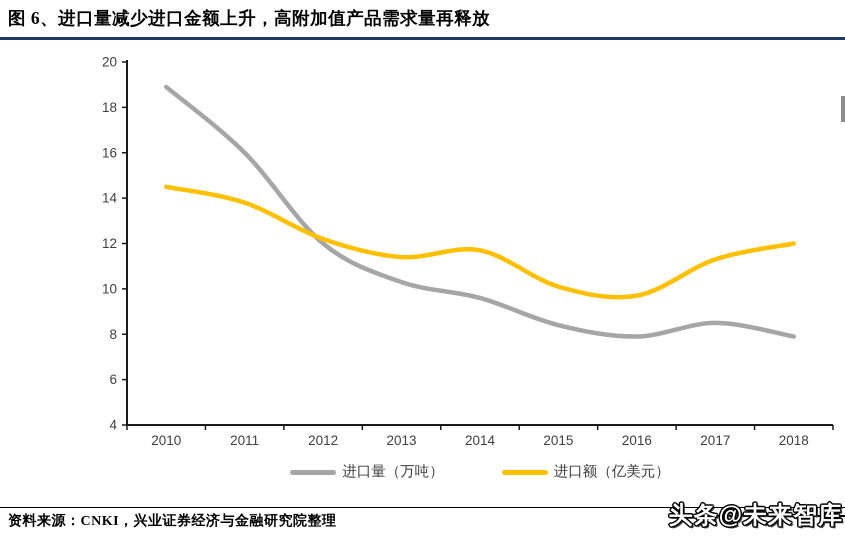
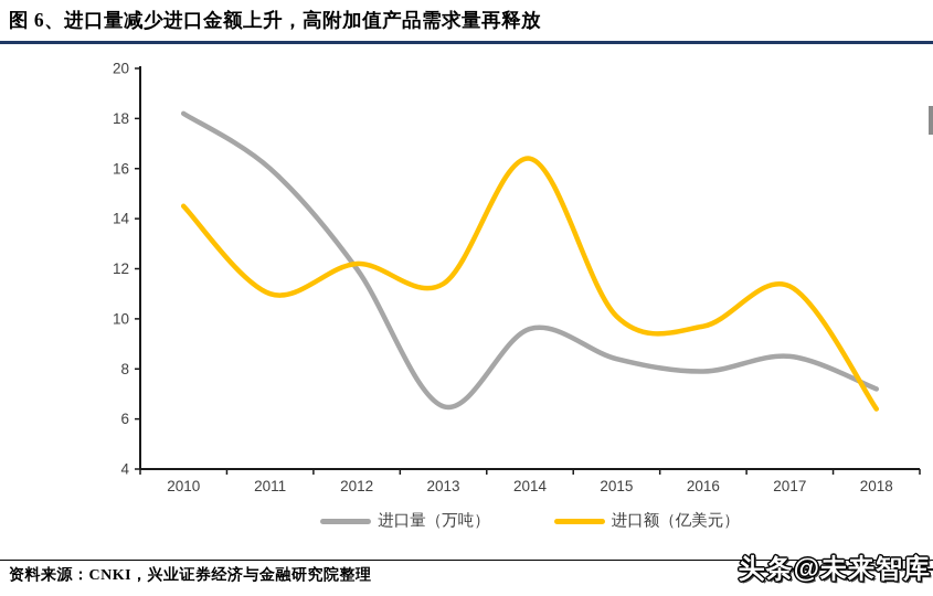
进口量（万吨）/2010: 18.9 -> 18.2
进口额（亿美元）/2011: 13.8 -> 11.0
进口量（万吨）/2013: 10.3 -> 6.5
进口额（亿美元）/2014: 11.7 -> 16.4
进口量（万吨）/2018: 7.9 -> 7.2
进口额（亿美元）/2018: 12.0 -> 6.4
